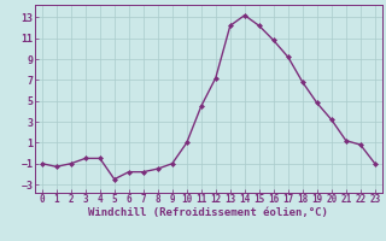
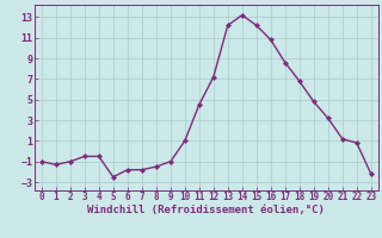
17: 9.2 -> 8.6
23: -1.0 -> -2.2
